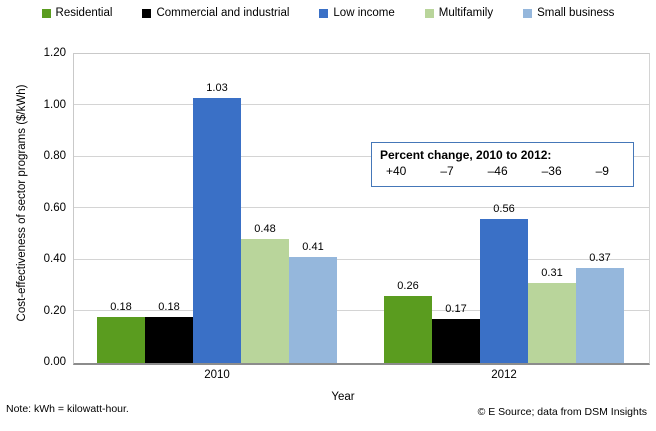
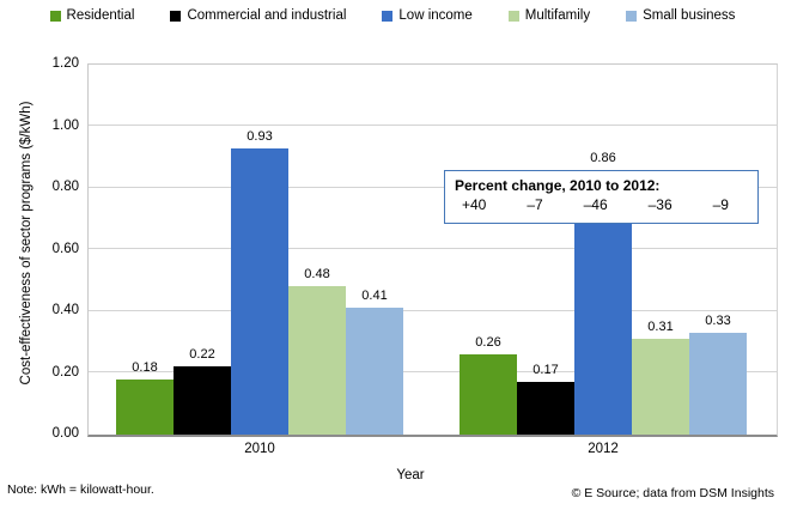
Commercial and industrial/2010: 0.18 -> 0.22
Low income/2010: 1.03 -> 0.93
Low income/2012: 0.56 -> 0.86
Small business/2012: 0.37 -> 0.33
